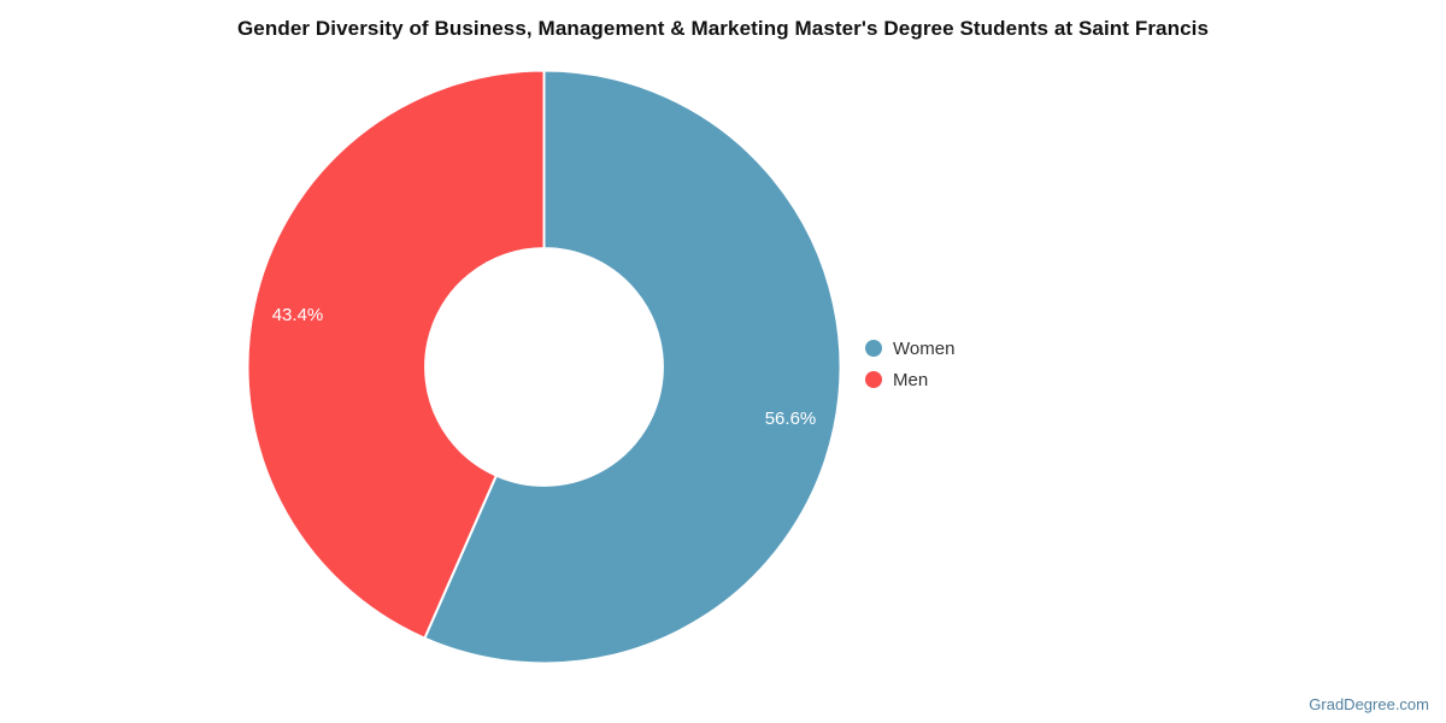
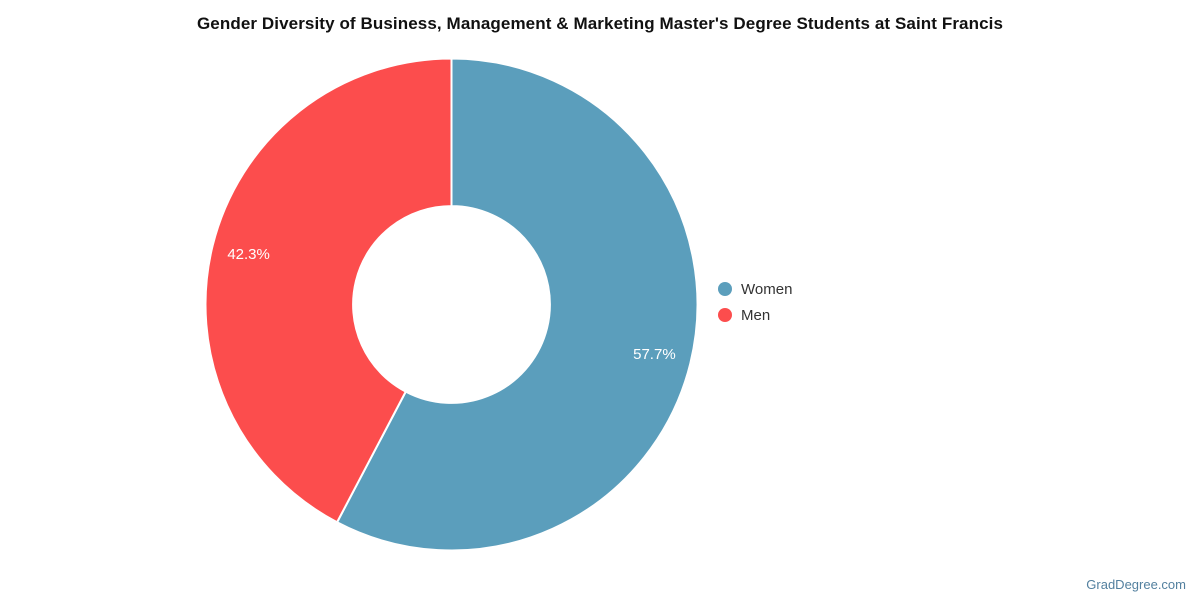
Women: 56.6% -> 57.7%
Men: 43.4% -> 42.3%
